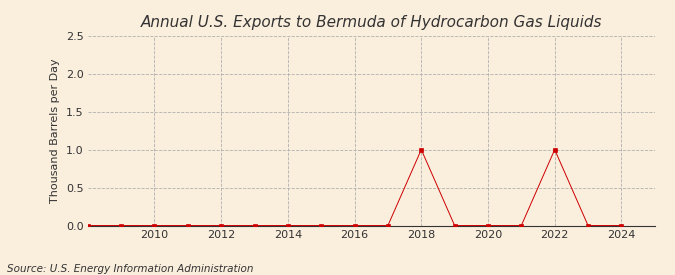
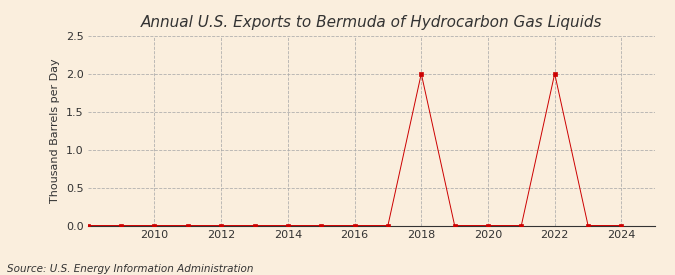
2018: 1 -> 2
2022: 1 -> 2
